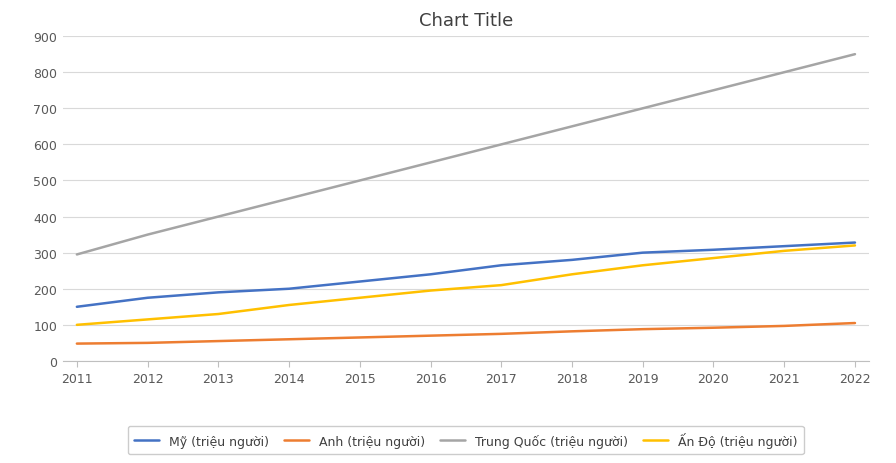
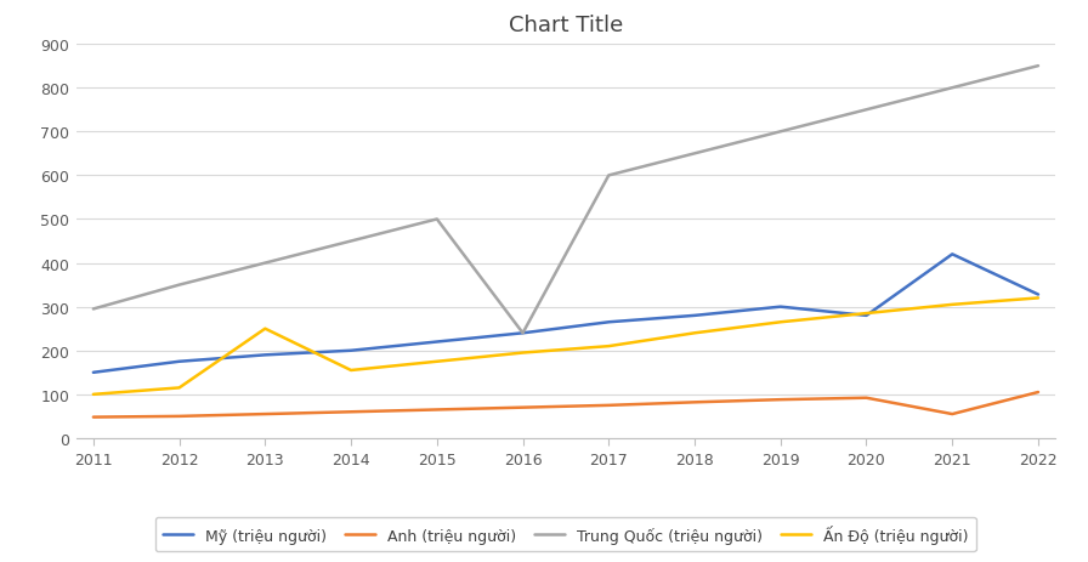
Ấn Độ (triệu người)/2013: 130 -> 250
Trung Quốc (triệu người)/2016: 550 -> 240
Mỹ (triệu người)/2020: 308 -> 280
Mỹ (triệu người)/2021: 318 -> 420
Anh (triệu người)/2021: 97 -> 55
